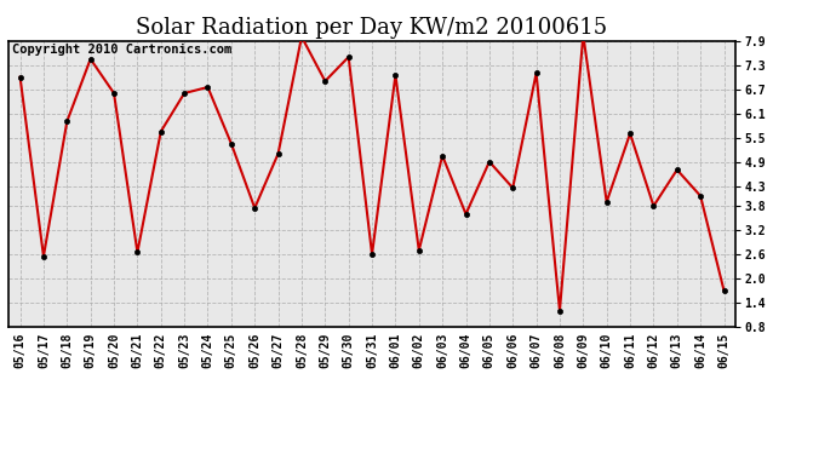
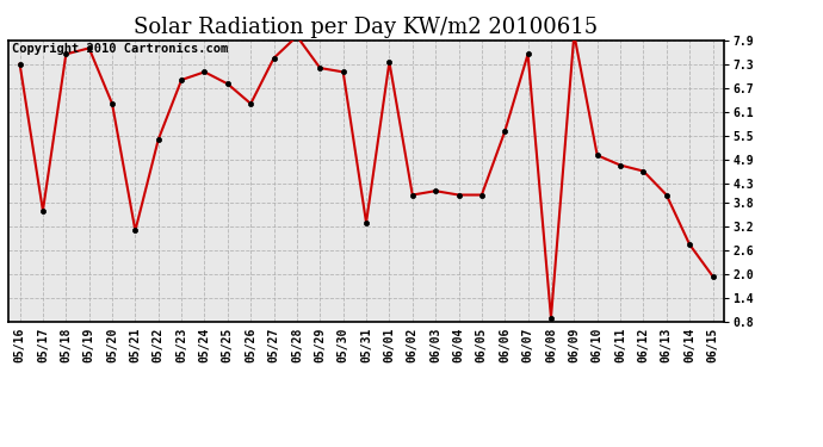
05/16: 7.00 -> 7.30
05/17: 2.55 -> 3.60
05/18: 5.90 -> 7.55
05/19: 7.45 -> 7.70
05/20: 6.60 -> 6.30
05/21: 2.65 -> 3.10
05/22: 5.65 -> 5.40
05/23: 6.60 -> 6.90
05/24: 6.75 -> 7.10
05/25: 5.35 -> 6.80
05/26: 3.75 -> 6.30
05/27: 5.10 -> 7.45
05/29: 6.90 -> 7.20
05/30: 7.50 -> 7.10
05/31: 2.60 -> 3.30
06/01: 7.05 -> 7.35
06/02: 2.70 -> 4.00
06/03: 5.05 -> 4.10
06/04: 3.60 -> 4.00
06/05: 4.90 -> 4.00
06/06: 4.25 -> 5.60
06/07: 7.10 -> 7.55
06/08: 1.20 -> 0.90
06/10: 3.90 -> 5.00
06/11: 5.60 -> 4.75
06/12: 3.80 -> 4.60
06/13: 4.70 -> 4.00
06/14: 4.05 -> 2.75
06/15: 1.70 -> 1.95
